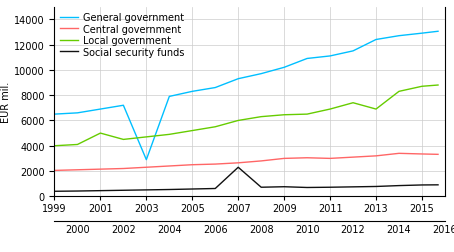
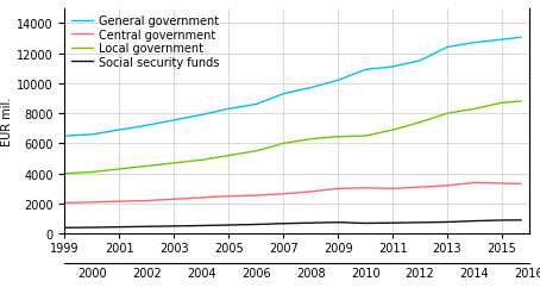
Local government/2001: 5000 -> 4300
General government/2003: 2900 -> 7600
Social security funds/2007: 2300 -> 700
Local government/2013: 6900 -> 8000
